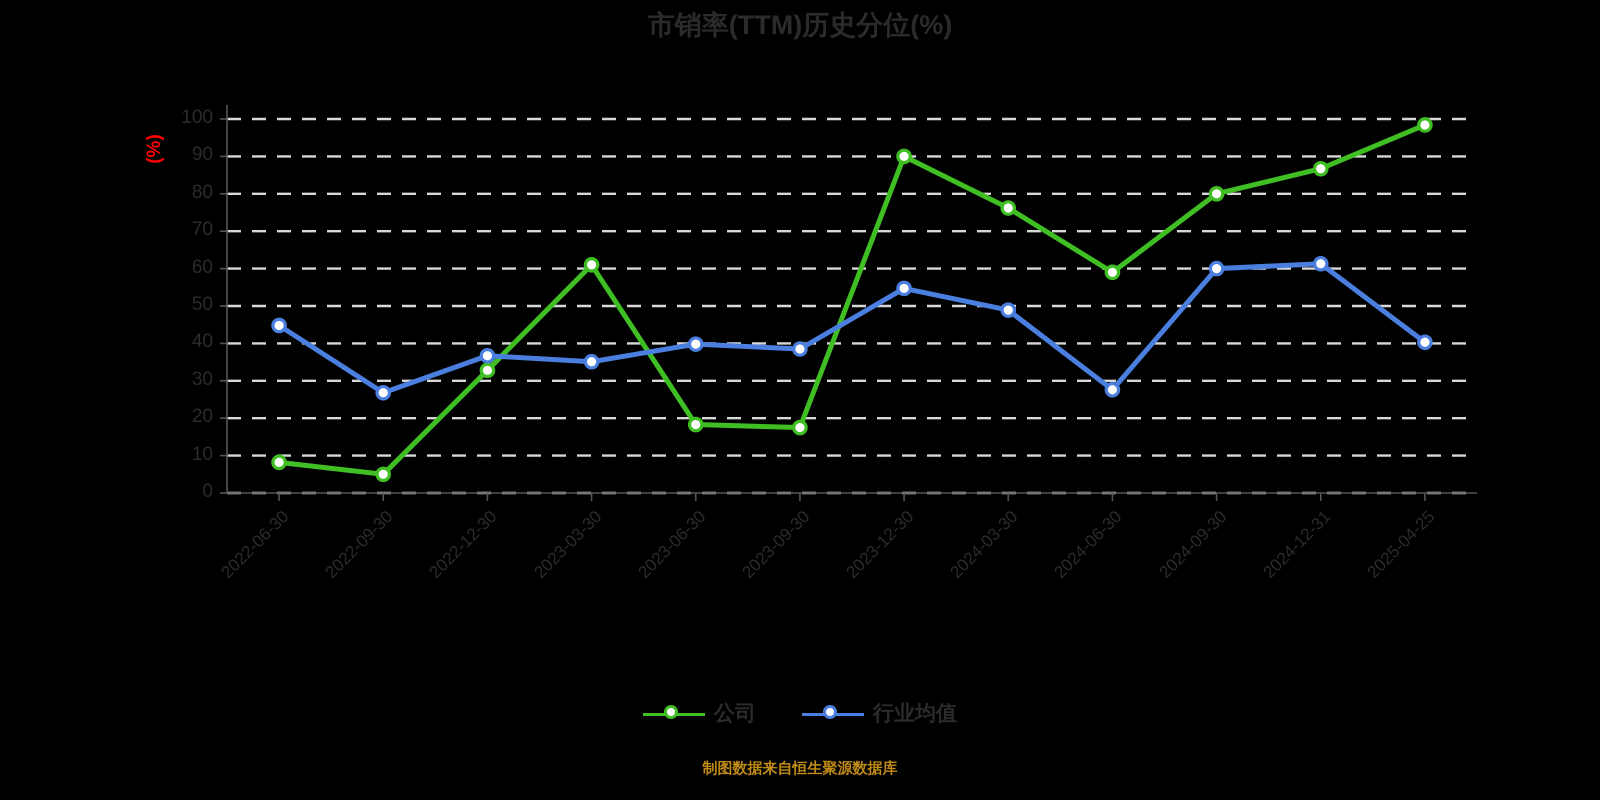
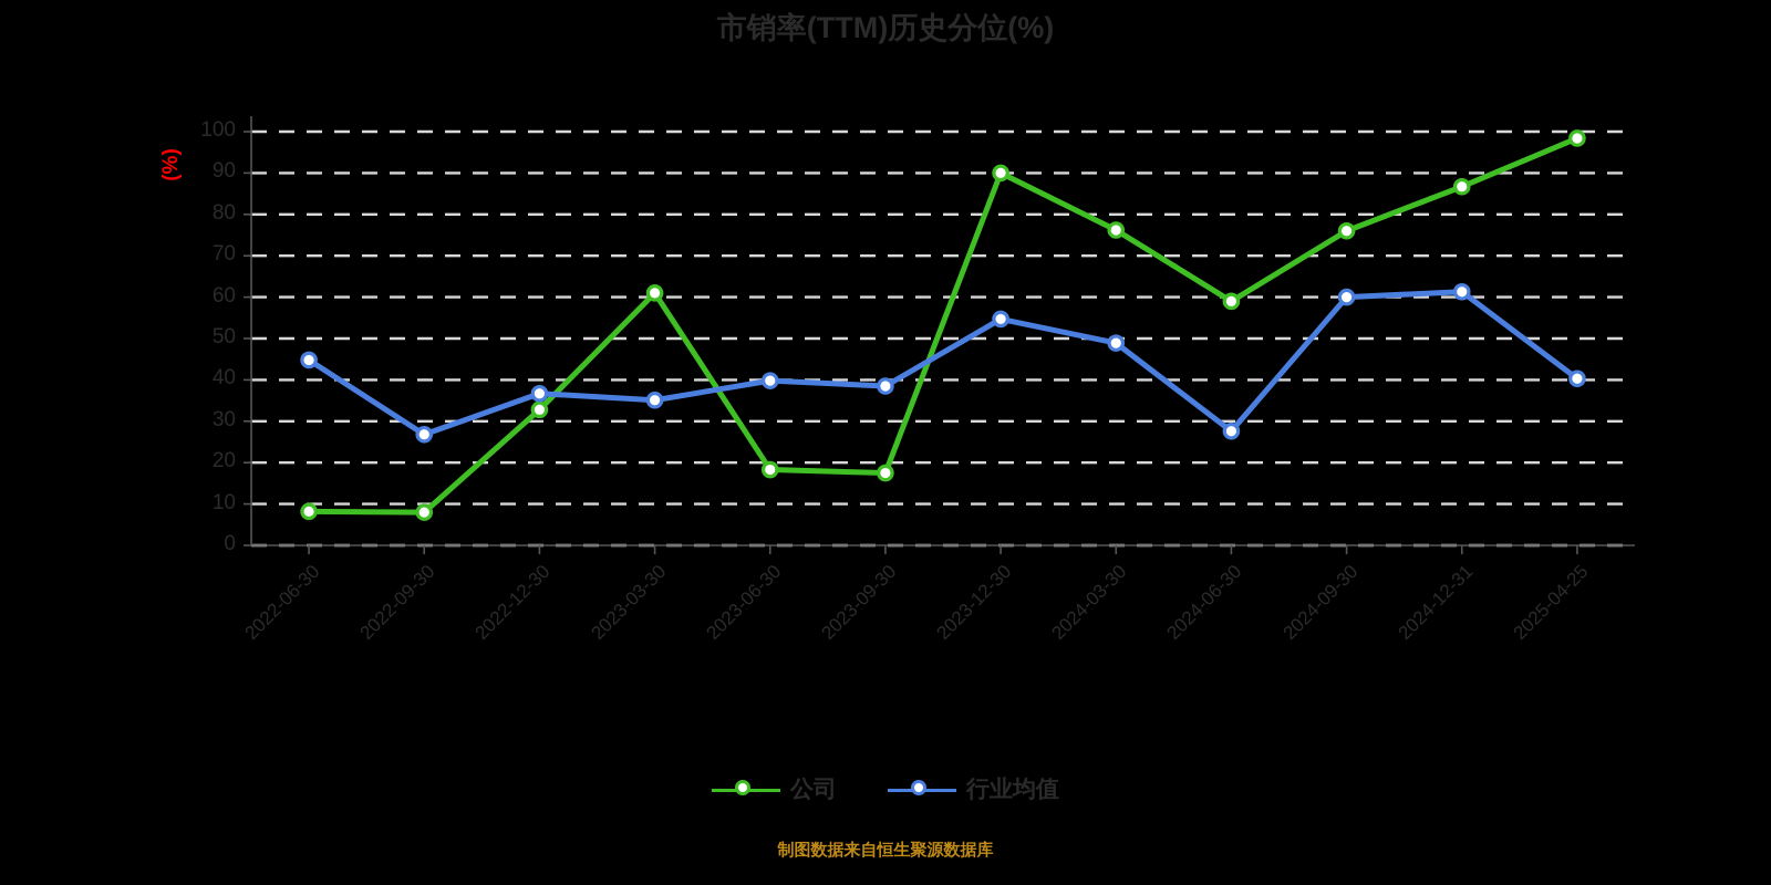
公司/2022-09-30: 5 -> 8
公司/2024-09-30: 80 -> 76
